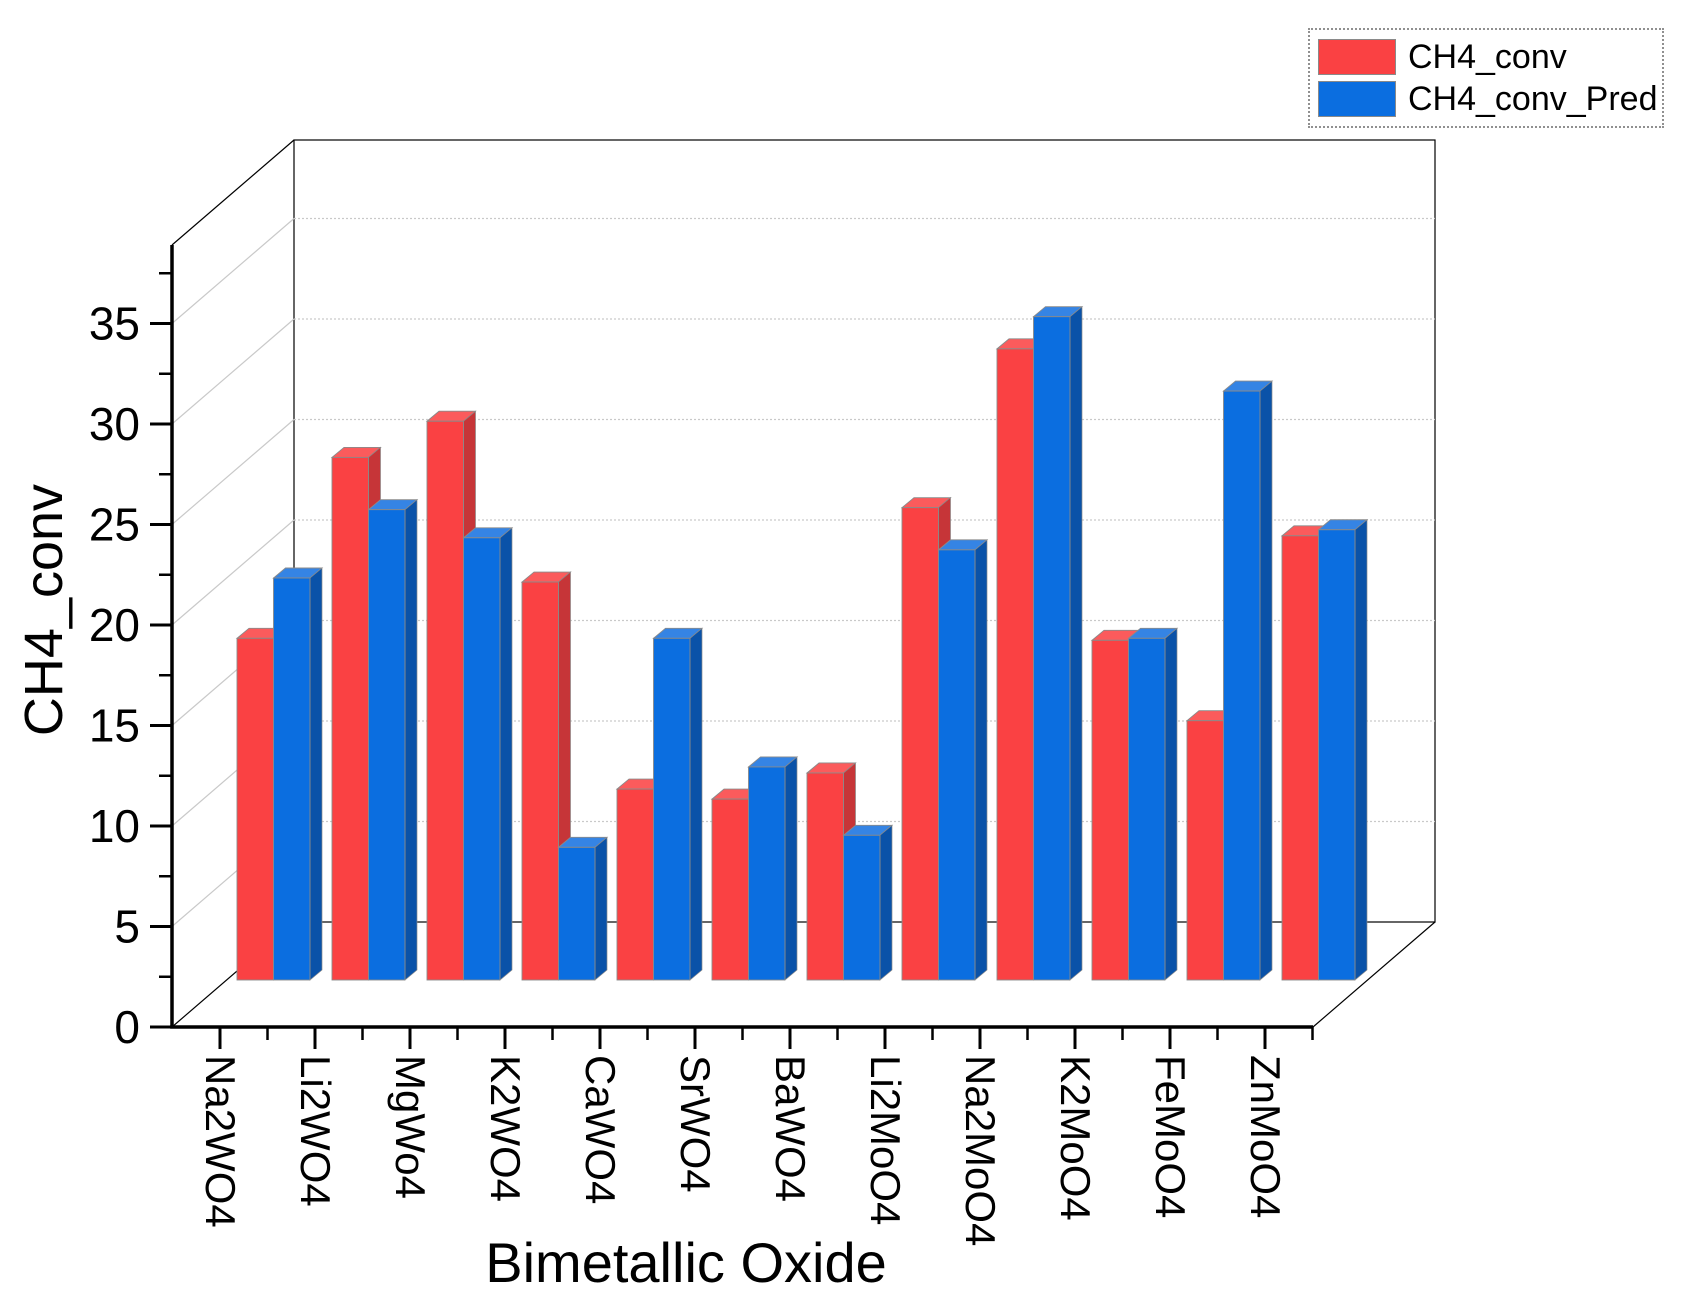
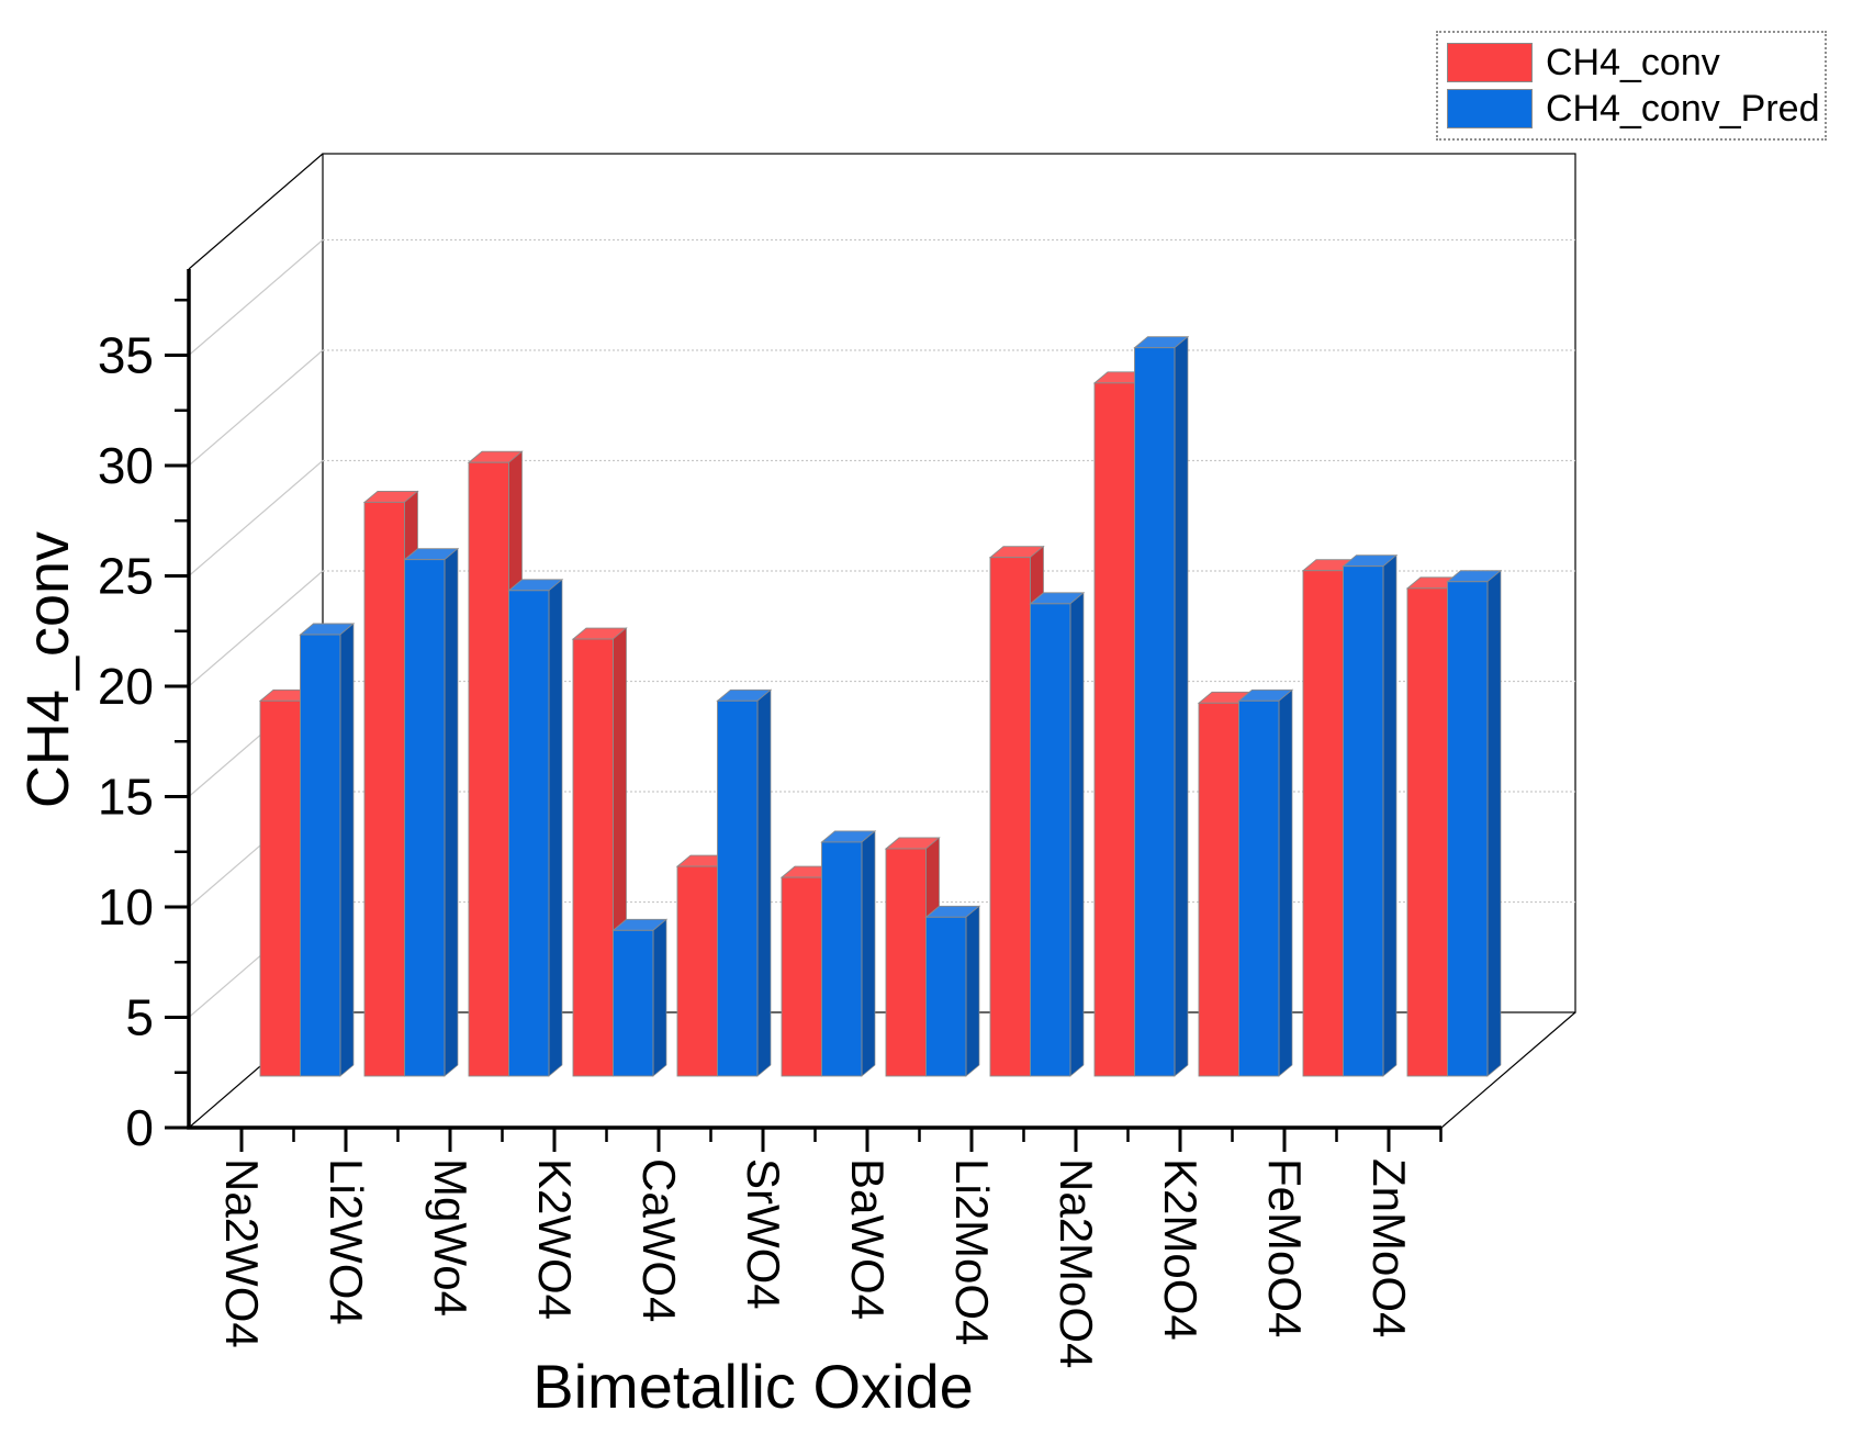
CH4_conv/FeMoO4: 12.9 -> 22.9
CH4_conv_Pred/FeMoO4: 29.3 -> 23.1
